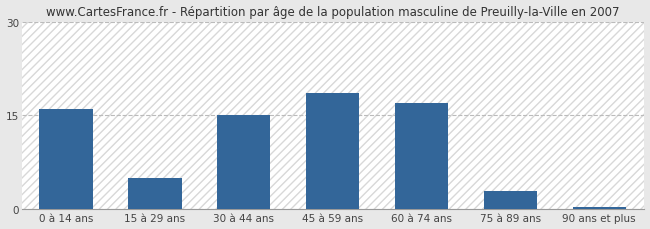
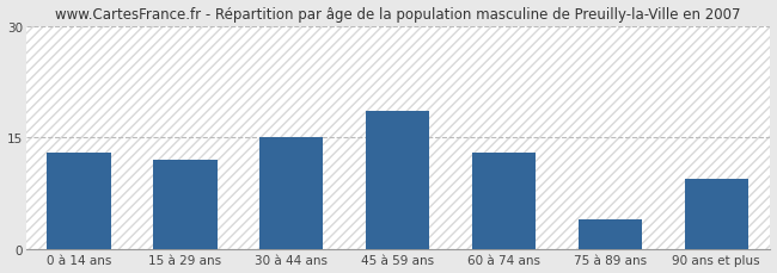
0 à 14 ans: 16.0 -> 13.0
15 à 29 ans: 5.0 -> 12.0
60 à 74 ans: 17.0 -> 13.0
75 à 89 ans: 3.0 -> 4.0
90 ans et plus: 0.3 -> 9.4
